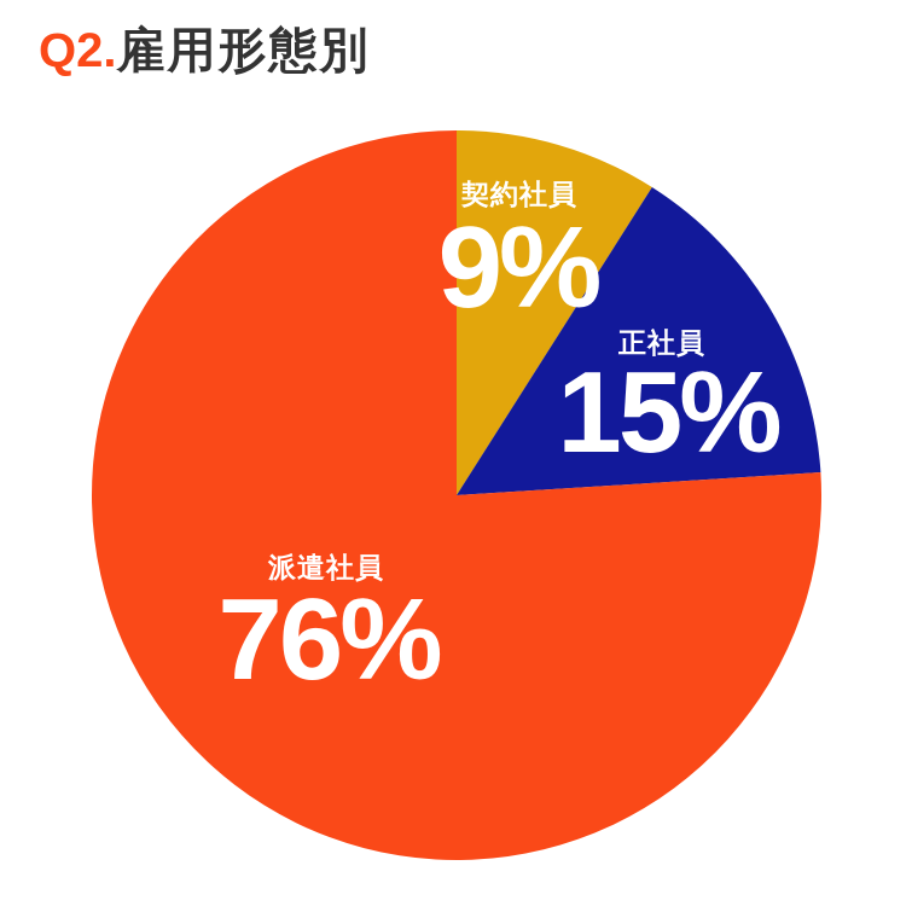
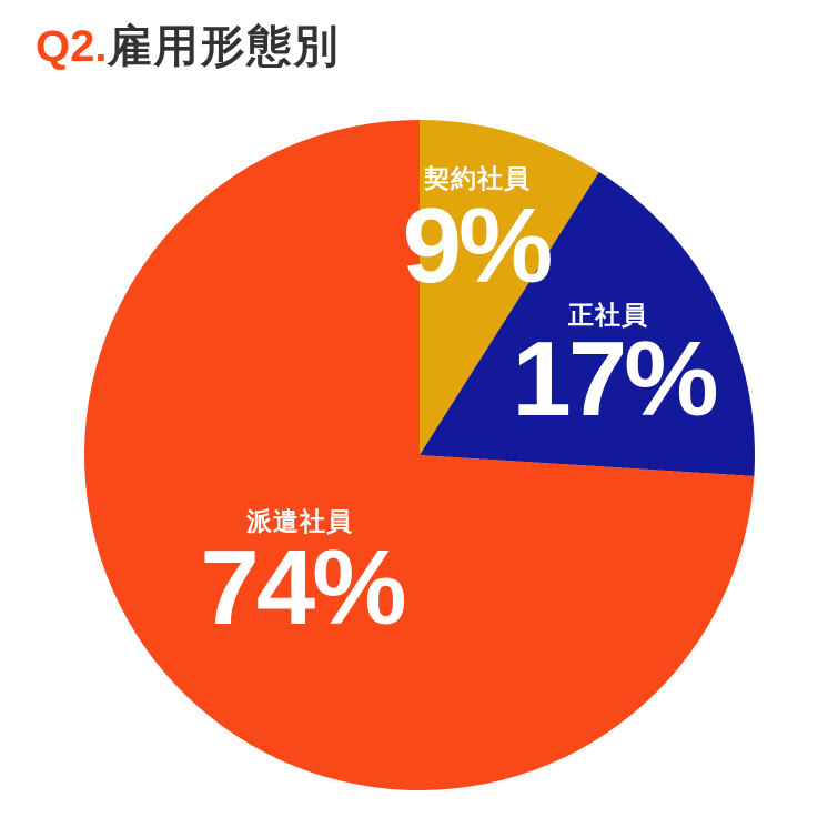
正社員: 15% -> 17%
派遣社員: 76% -> 74%
